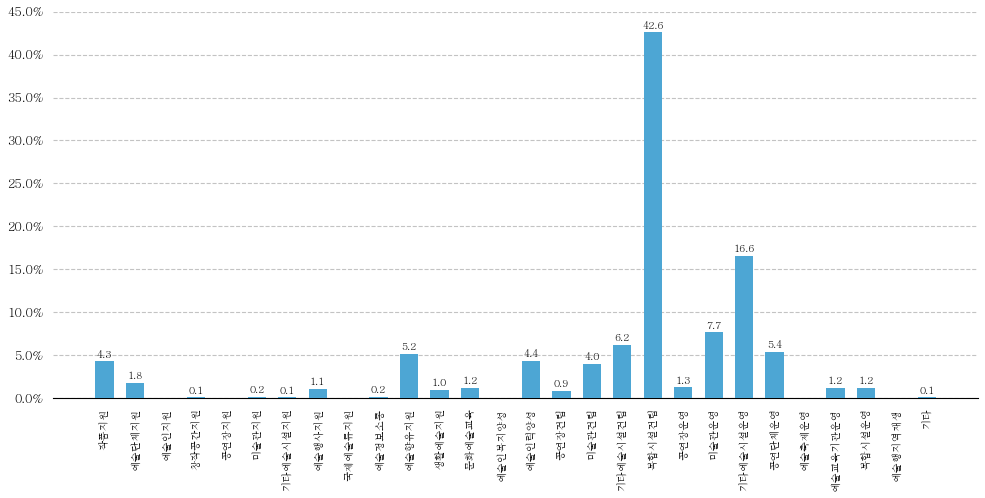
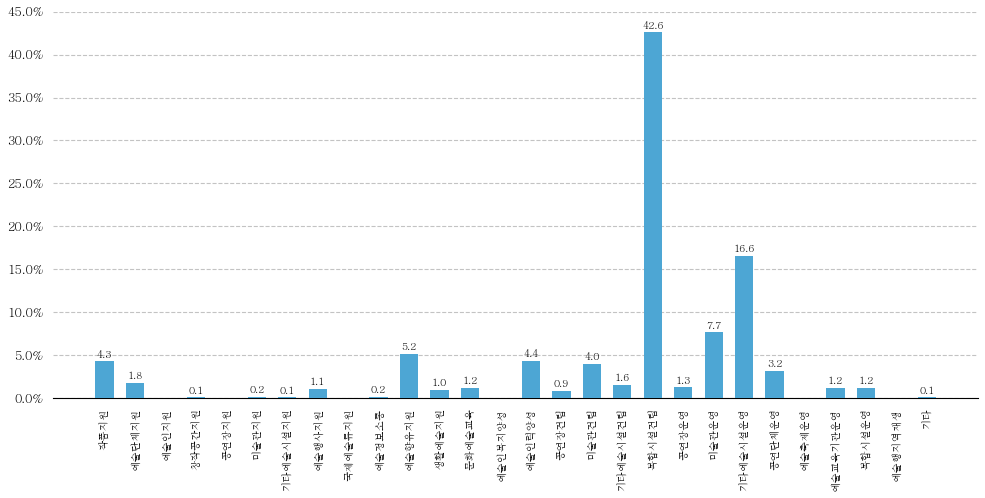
기타예술시설건립: 6.2 -> 1.6
공연단체운영: 5.4 -> 3.2
